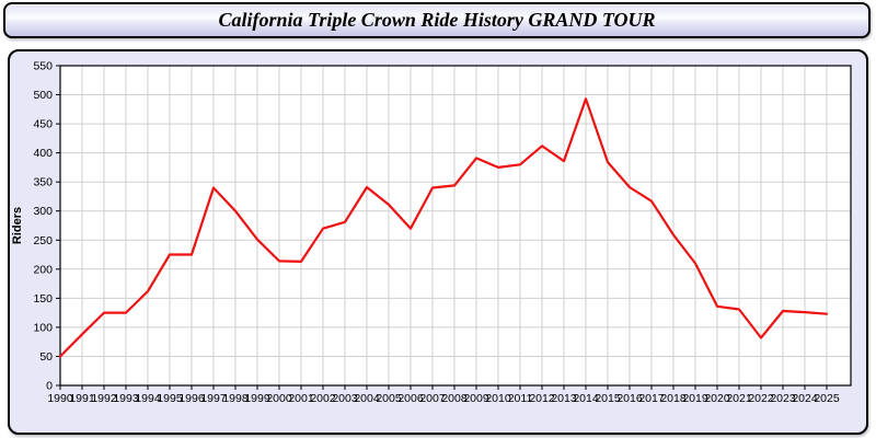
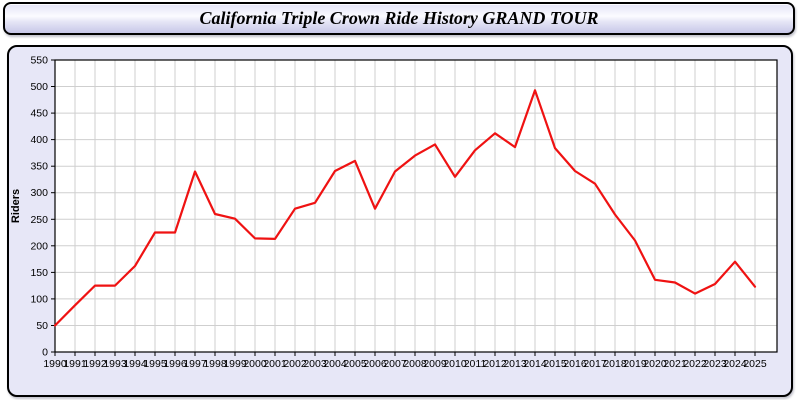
1998: 300 -> 260
2005: 310 -> 360
2008: 340 -> 370
2010: 380 -> 330
2022: 80 -> 110
2024: 130 -> 170
